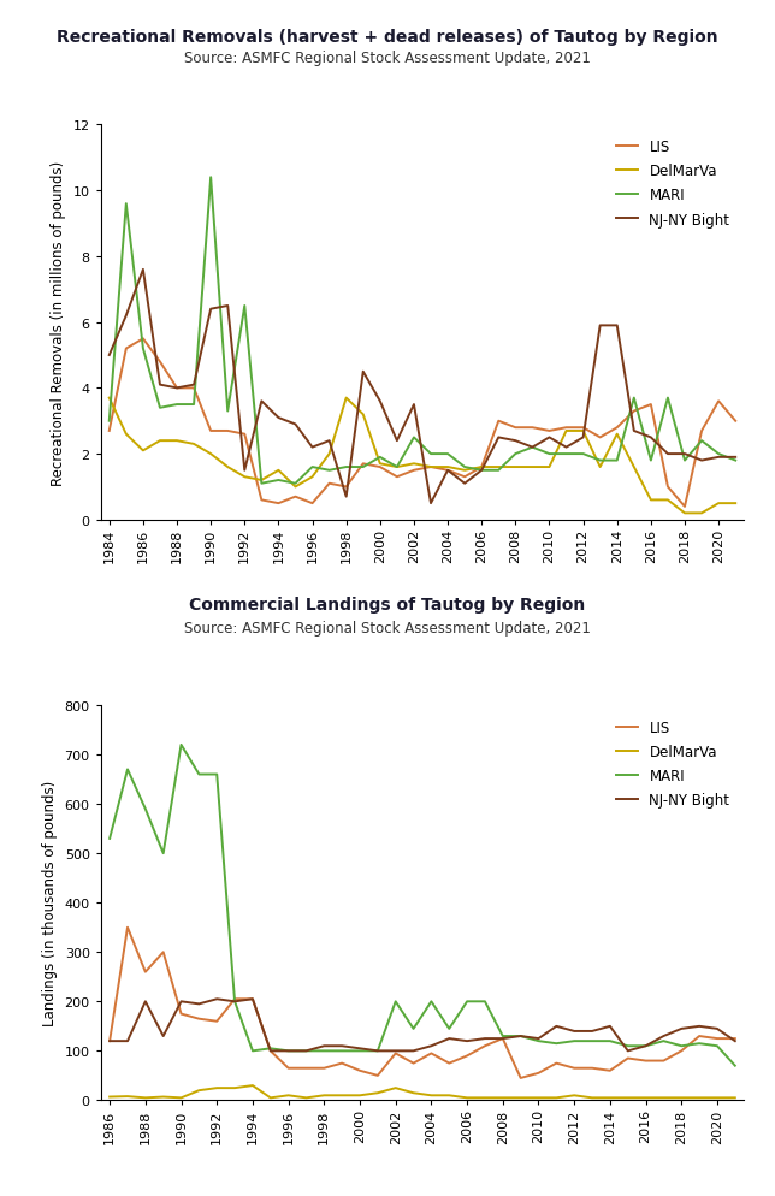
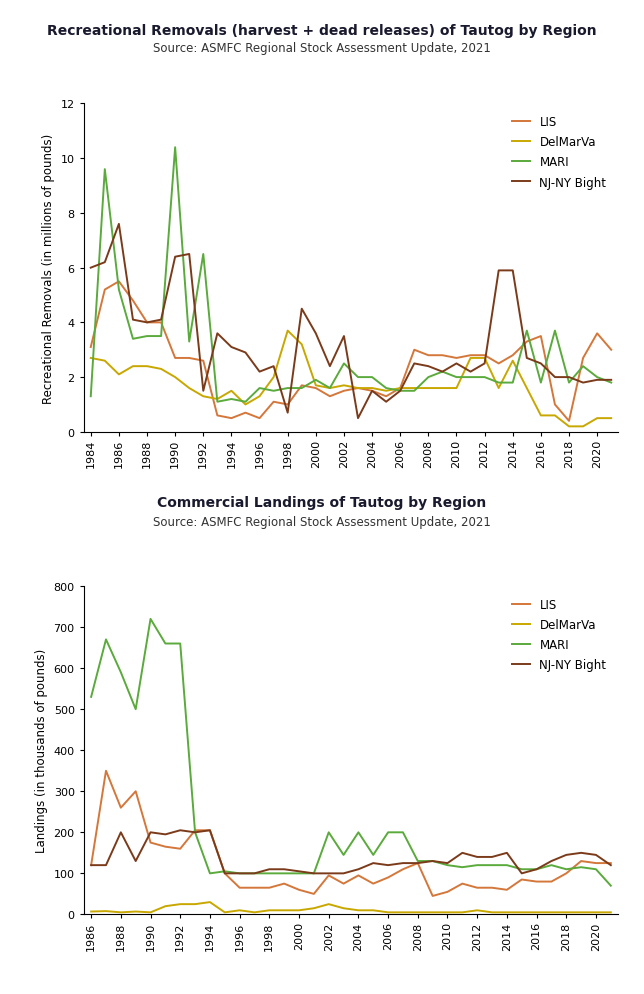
LIS/1984: 2.7 -> 3.1
DelMarVa/1984: 3.7 -> 2.7
MARI/1984: 3.0 -> 1.3
NJ-NY Bight/1984: 5.0 -> 6.0
